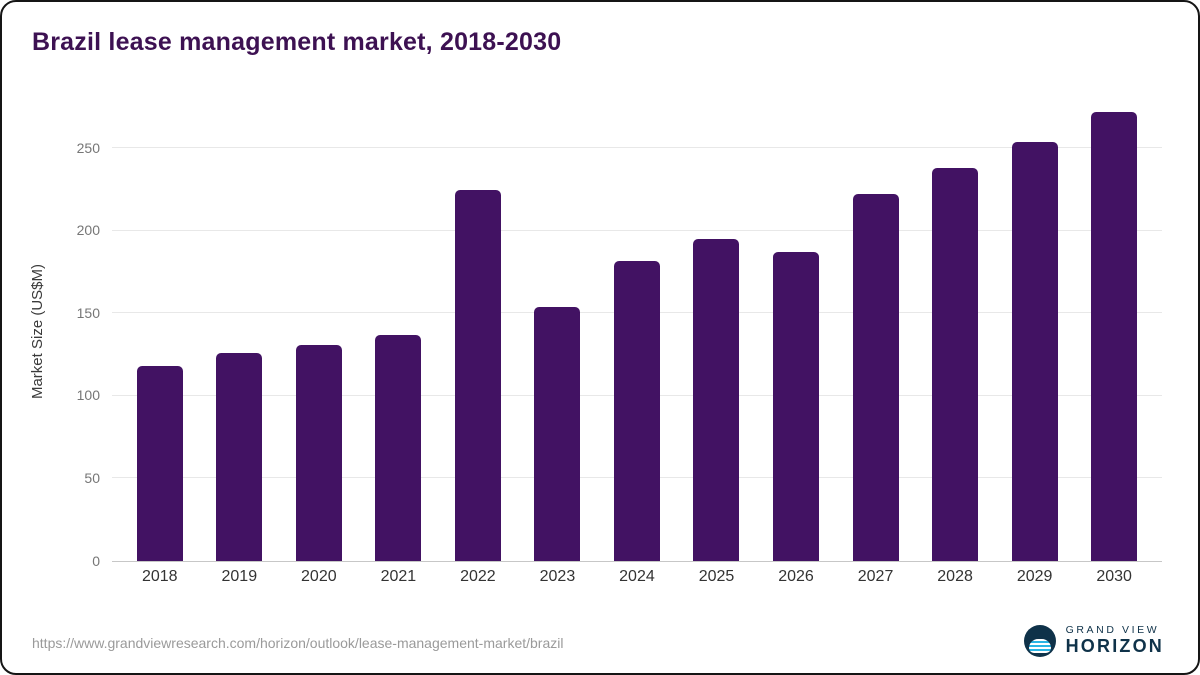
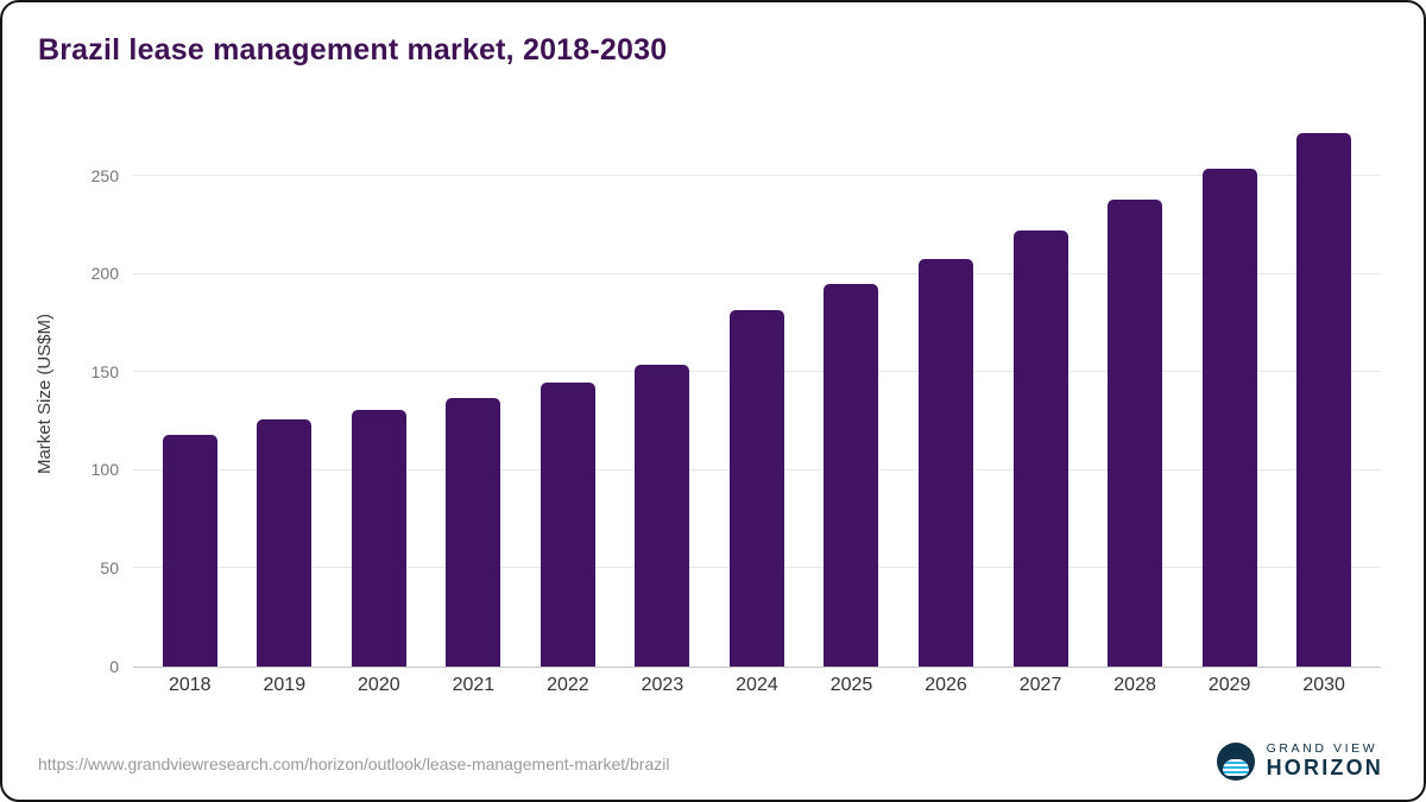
2022: 225 -> 145
2026: 187 -> 208
